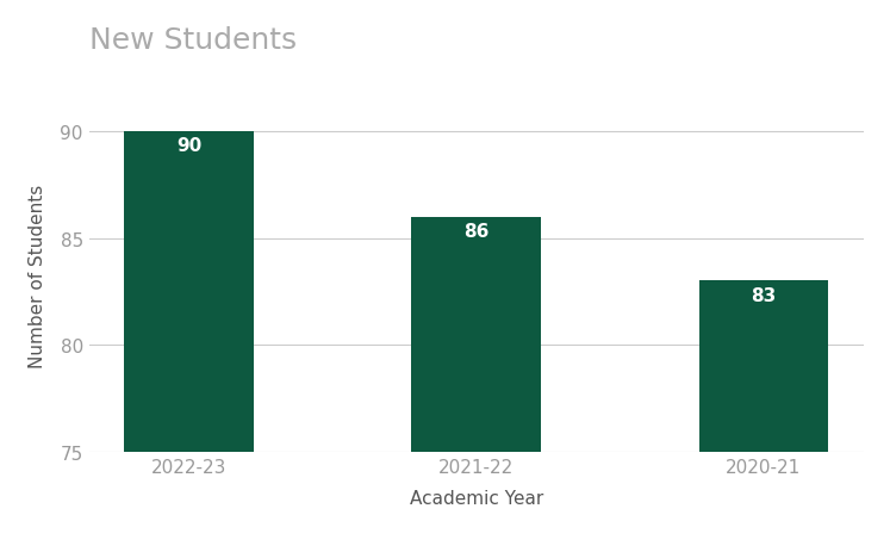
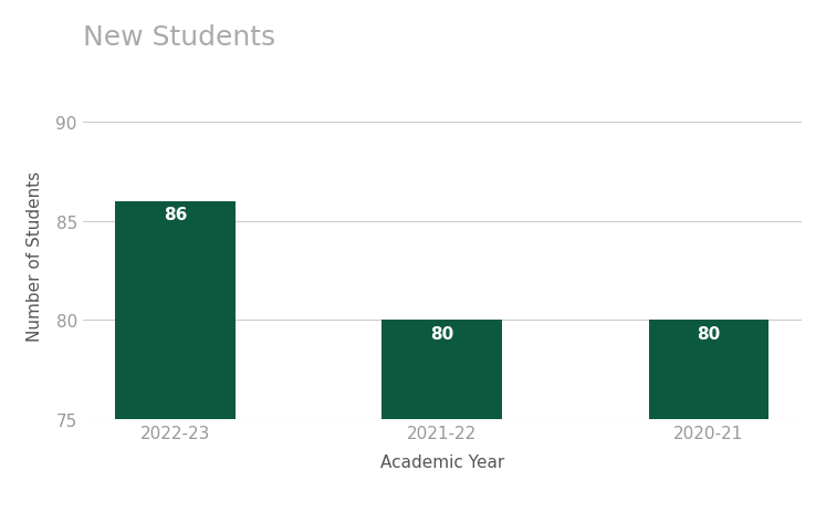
2022-23: 90 -> 86
2021-22: 86 -> 80
2020-21: 83 -> 80
